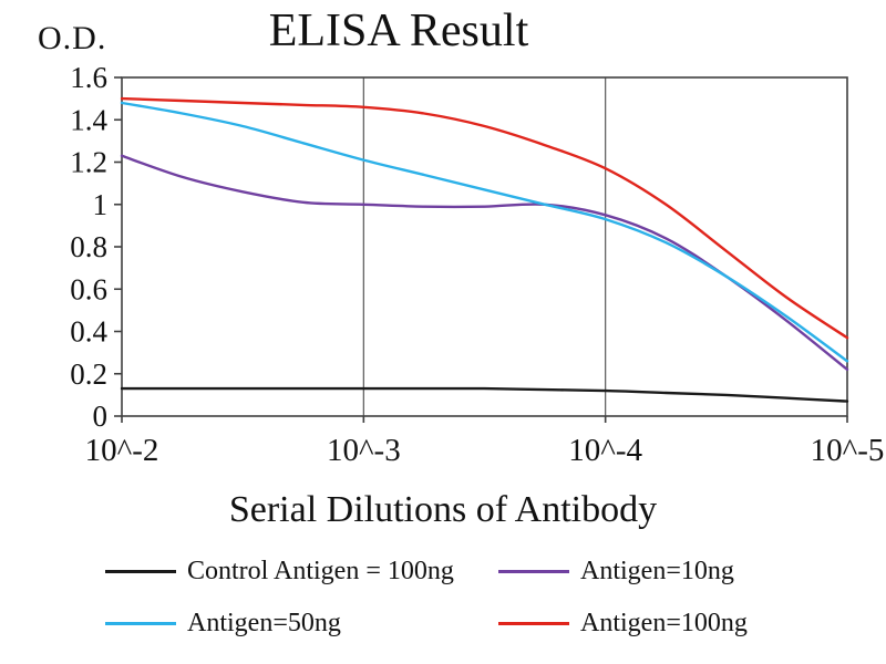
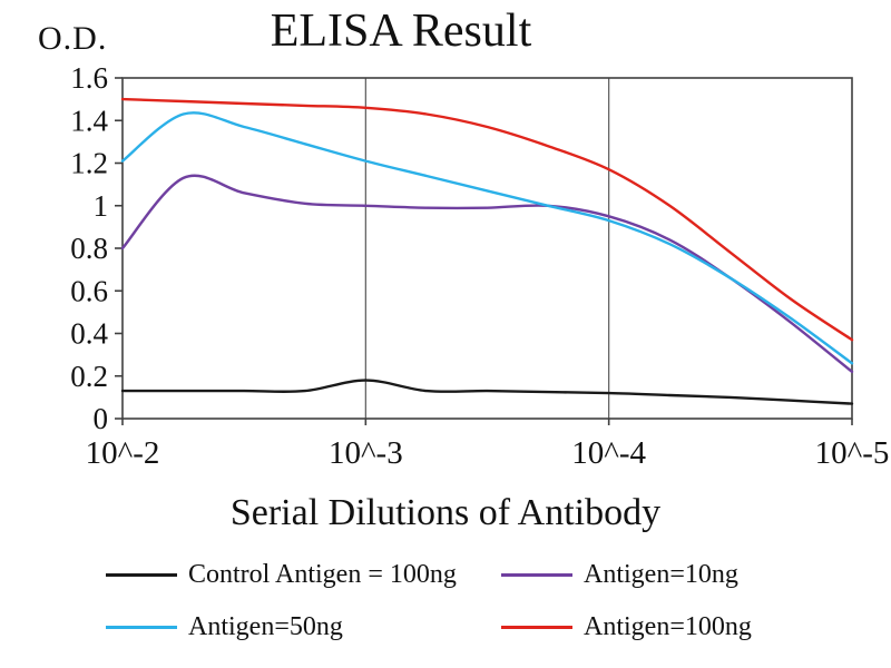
Antigen=10ng/0: 1.23 -> 0.80
Antigen=50ng/0: 1.48 -> 1.21
Control Antigen = 100ng/1: 0.13 -> 0.18
